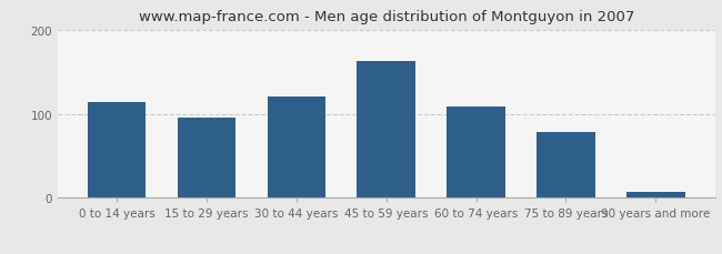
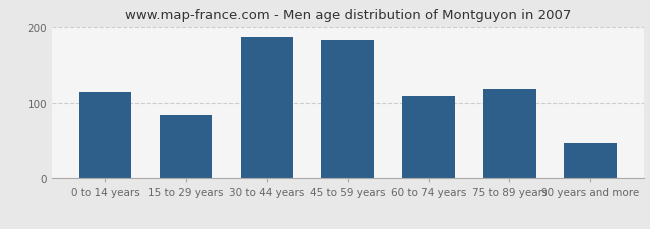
15 to 29 years: 96 -> 84
30 to 44 years: 120 -> 186
45 to 59 years: 163 -> 182
75 to 89 years: 78 -> 118
90 years and more: 7 -> 46
